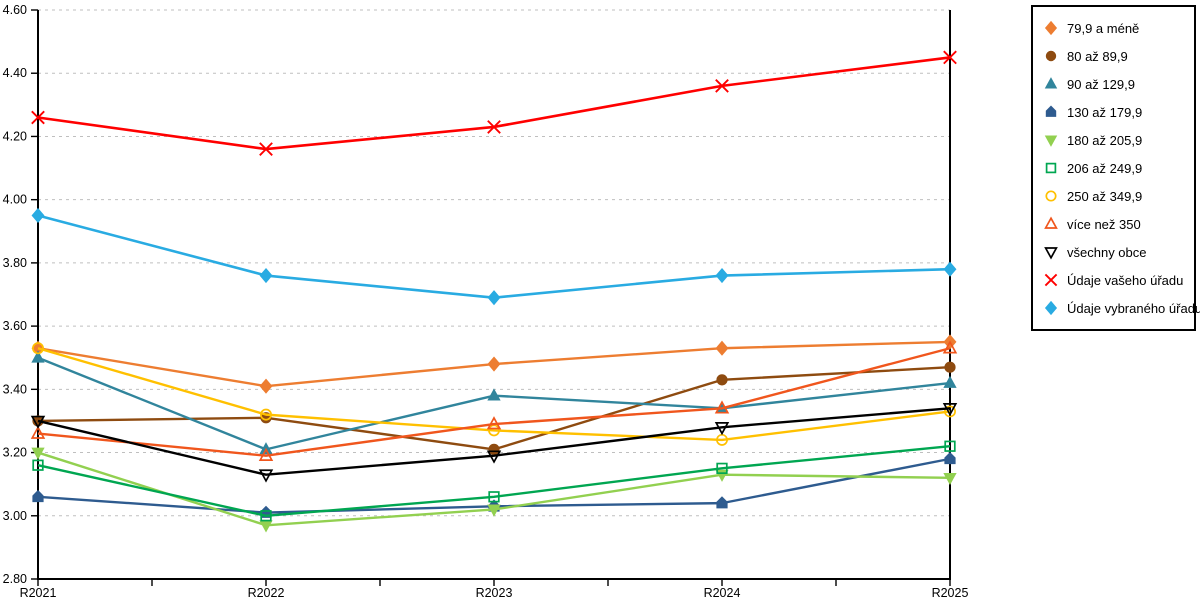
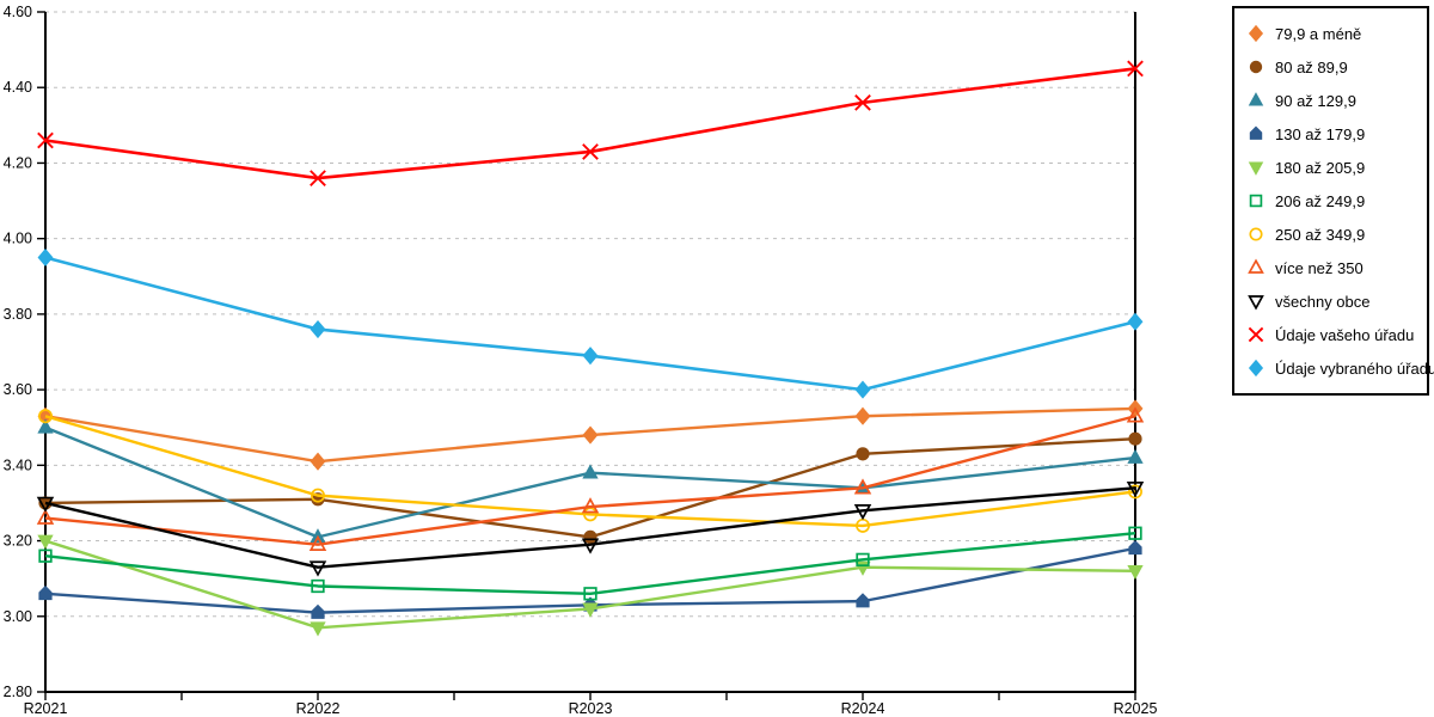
206 až 249,9/R2022: 3.00 -> 3.08
Údaje vybraného úřadu/R2024: 3.76 -> 3.60
